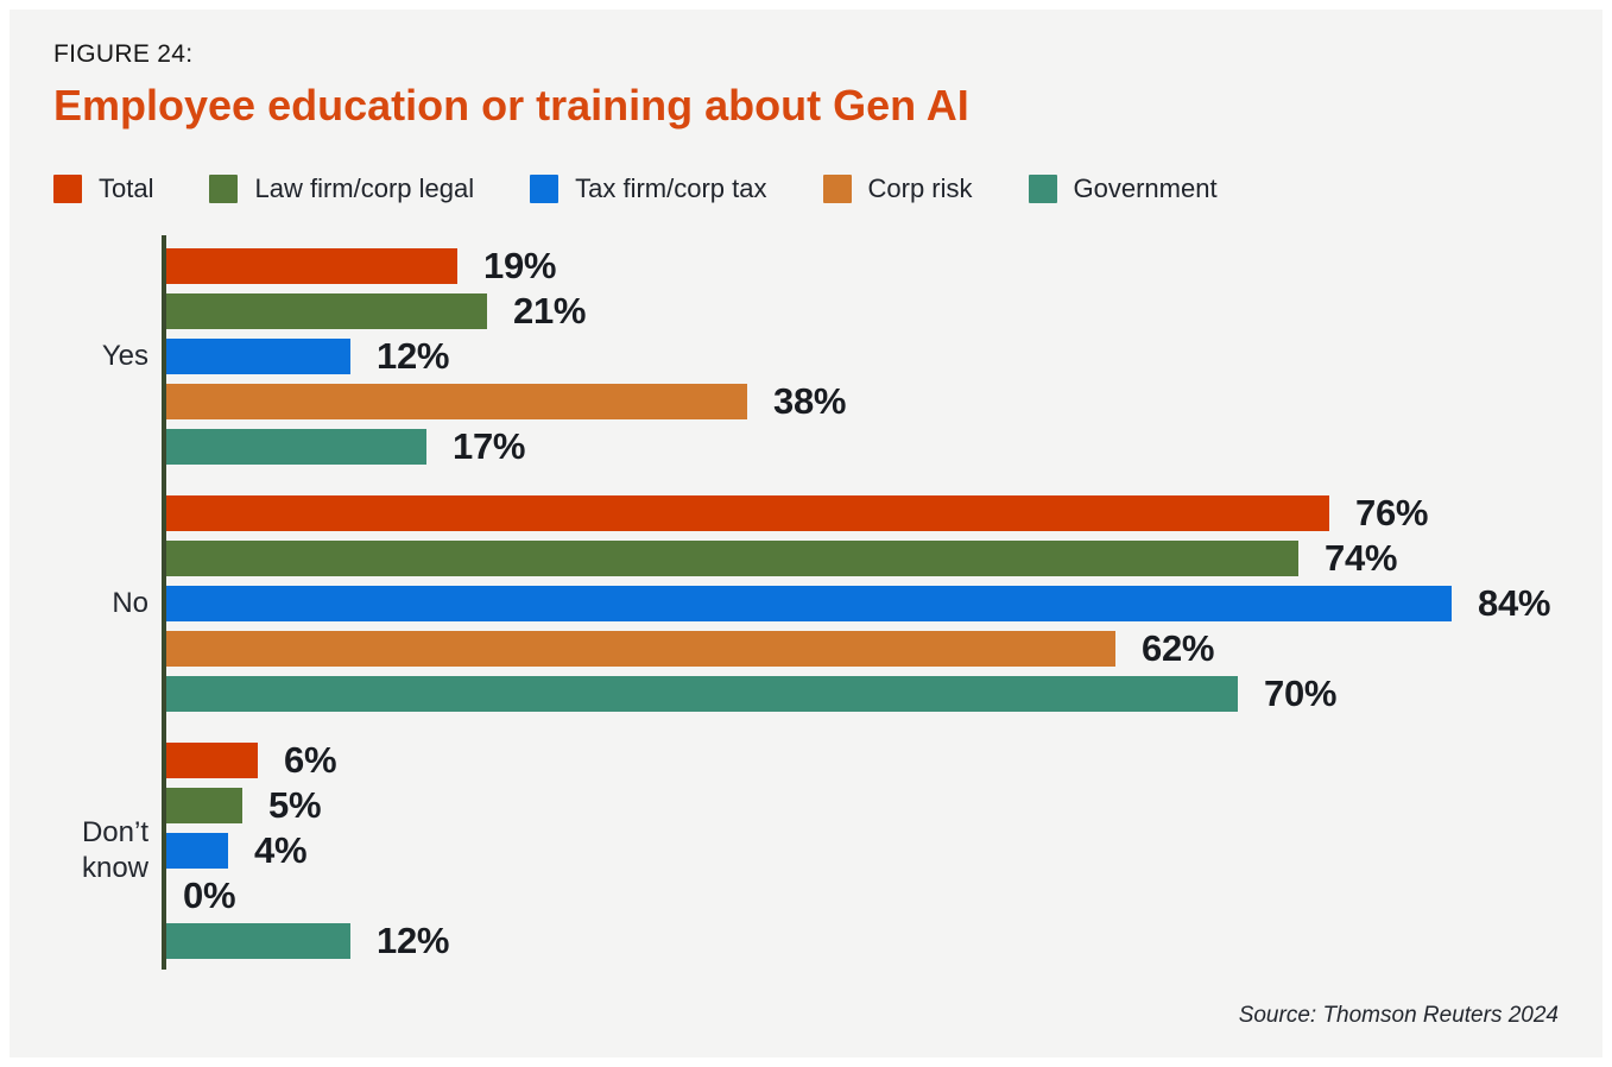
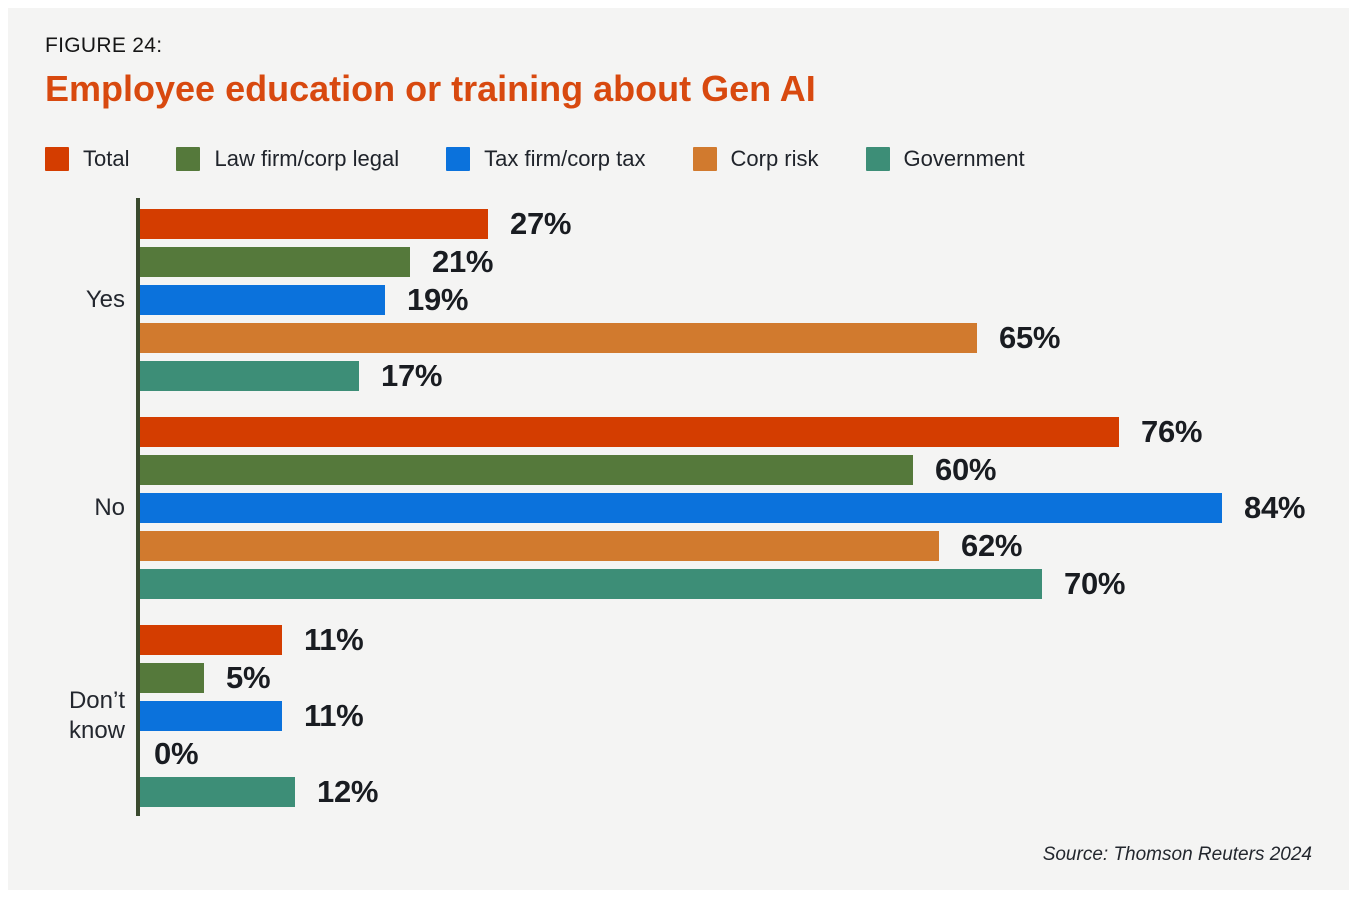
Total/Yes: 19% -> 27%
Tax firm/corp tax/Yes: 12% -> 19%
Corp risk/Yes: 38% -> 65%
Law firm/corp legal/No: 74% -> 60%
Total/Don’t know: 6% -> 11%
Tax firm/corp tax/Don’t know: 4% -> 11%
